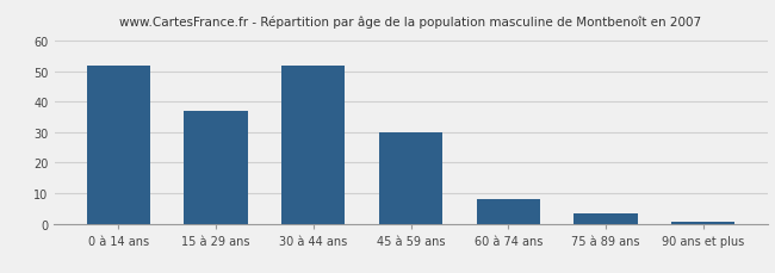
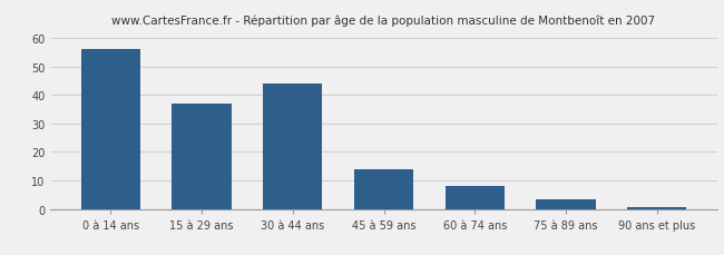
0 à 14 ans: 52.0 -> 56.0
30 à 44 ans: 52.0 -> 44.0
45 à 59 ans: 30.0 -> 14.0
